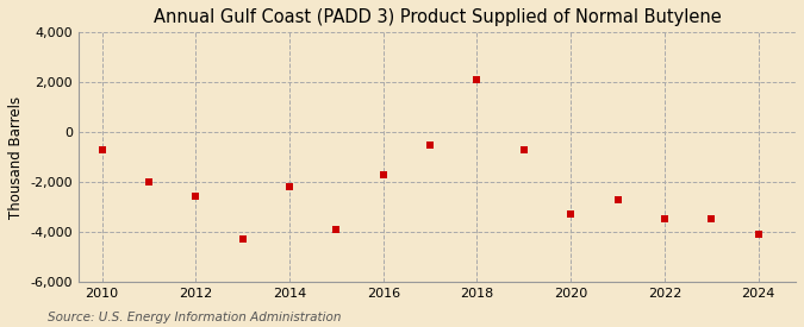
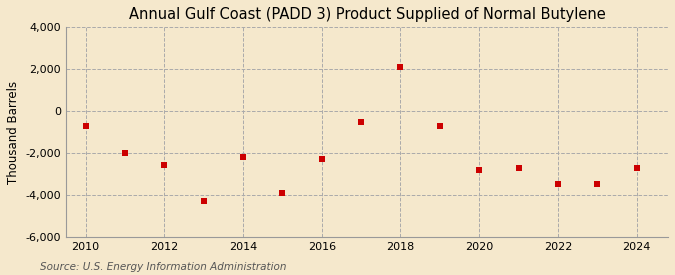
2016: -1,700 -> -2,300
2020: -3,300 -> -2,800
2024: -4,100 -> -2,700
